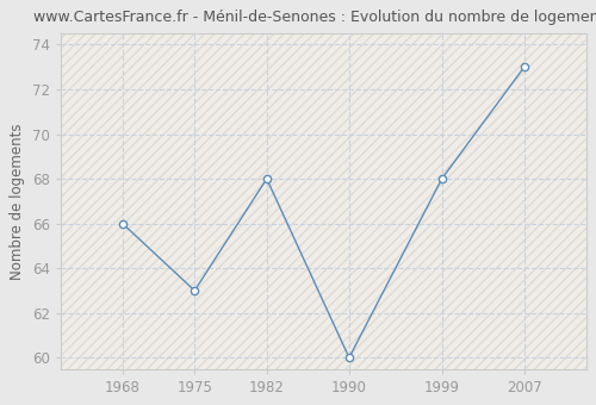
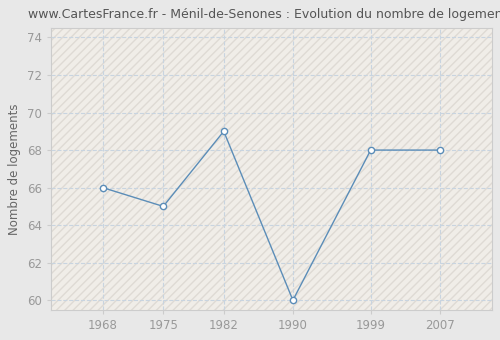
1975: 63 -> 65
1982: 68 -> 69
2007: 73 -> 68
